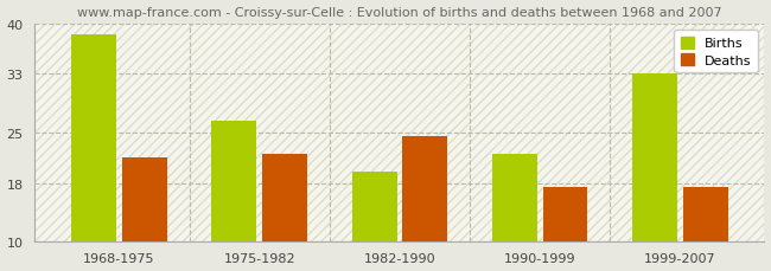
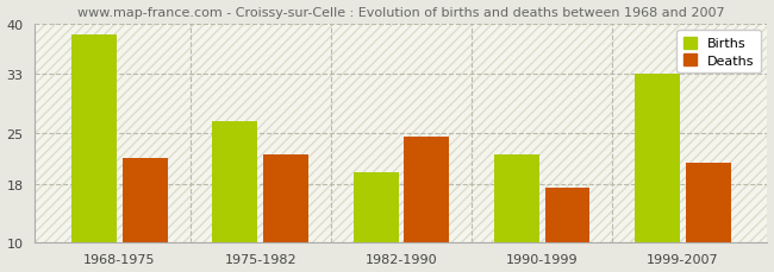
Deaths/1999-2007: 17.5 -> 20.8
